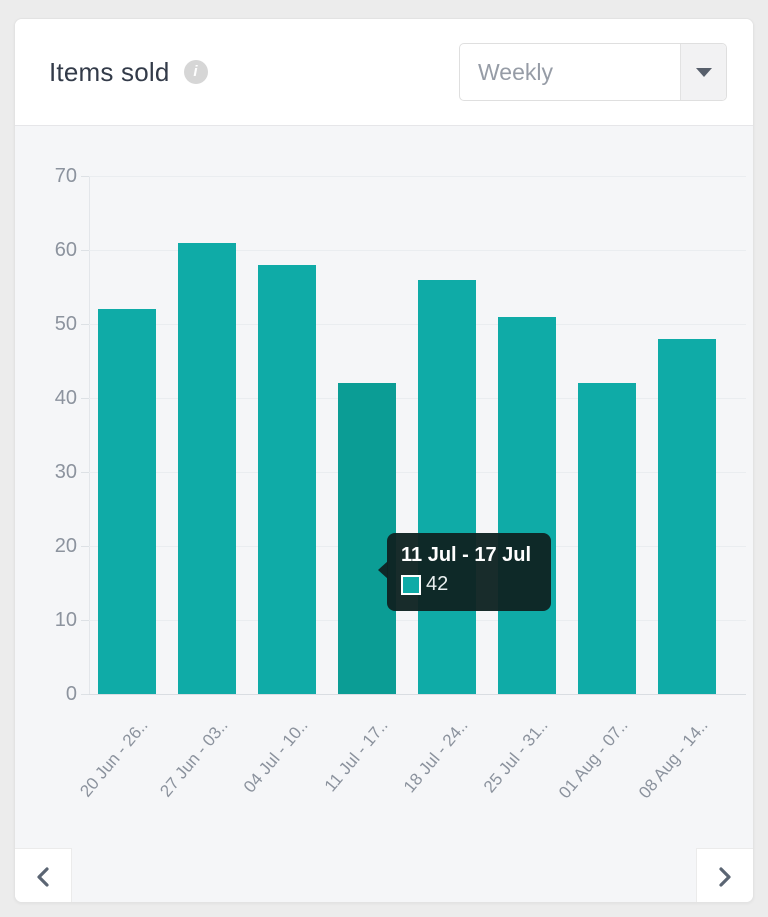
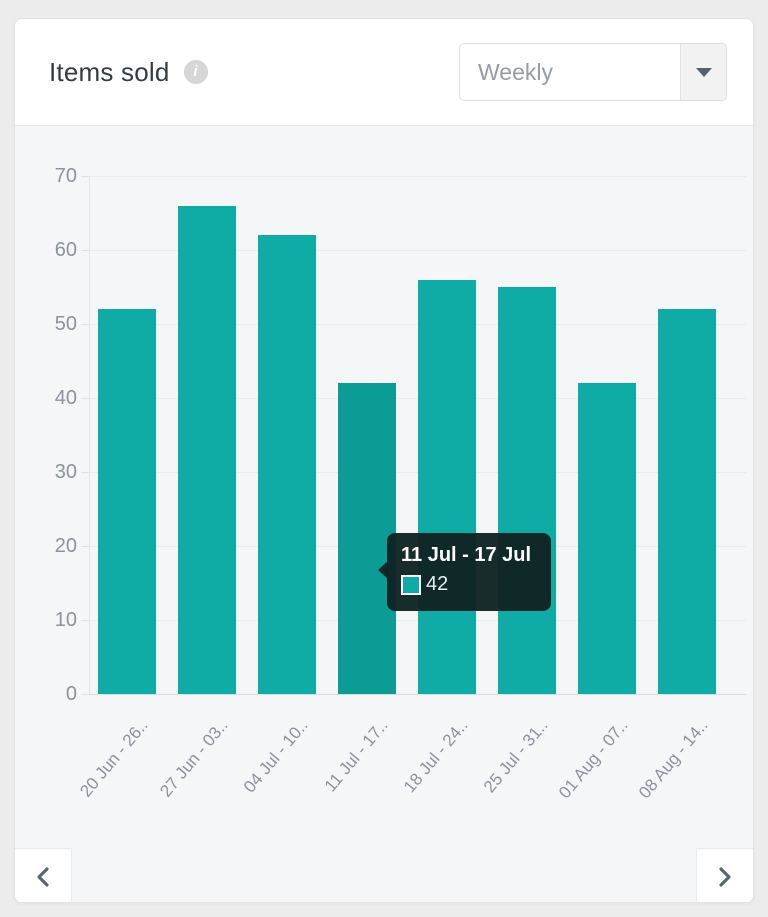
27 Jun - 03..: 61 -> 66
04 Jul - 10..: 58 -> 62
25 Jul - 31..: 51 -> 55
08 Aug - 14..: 48 -> 52
